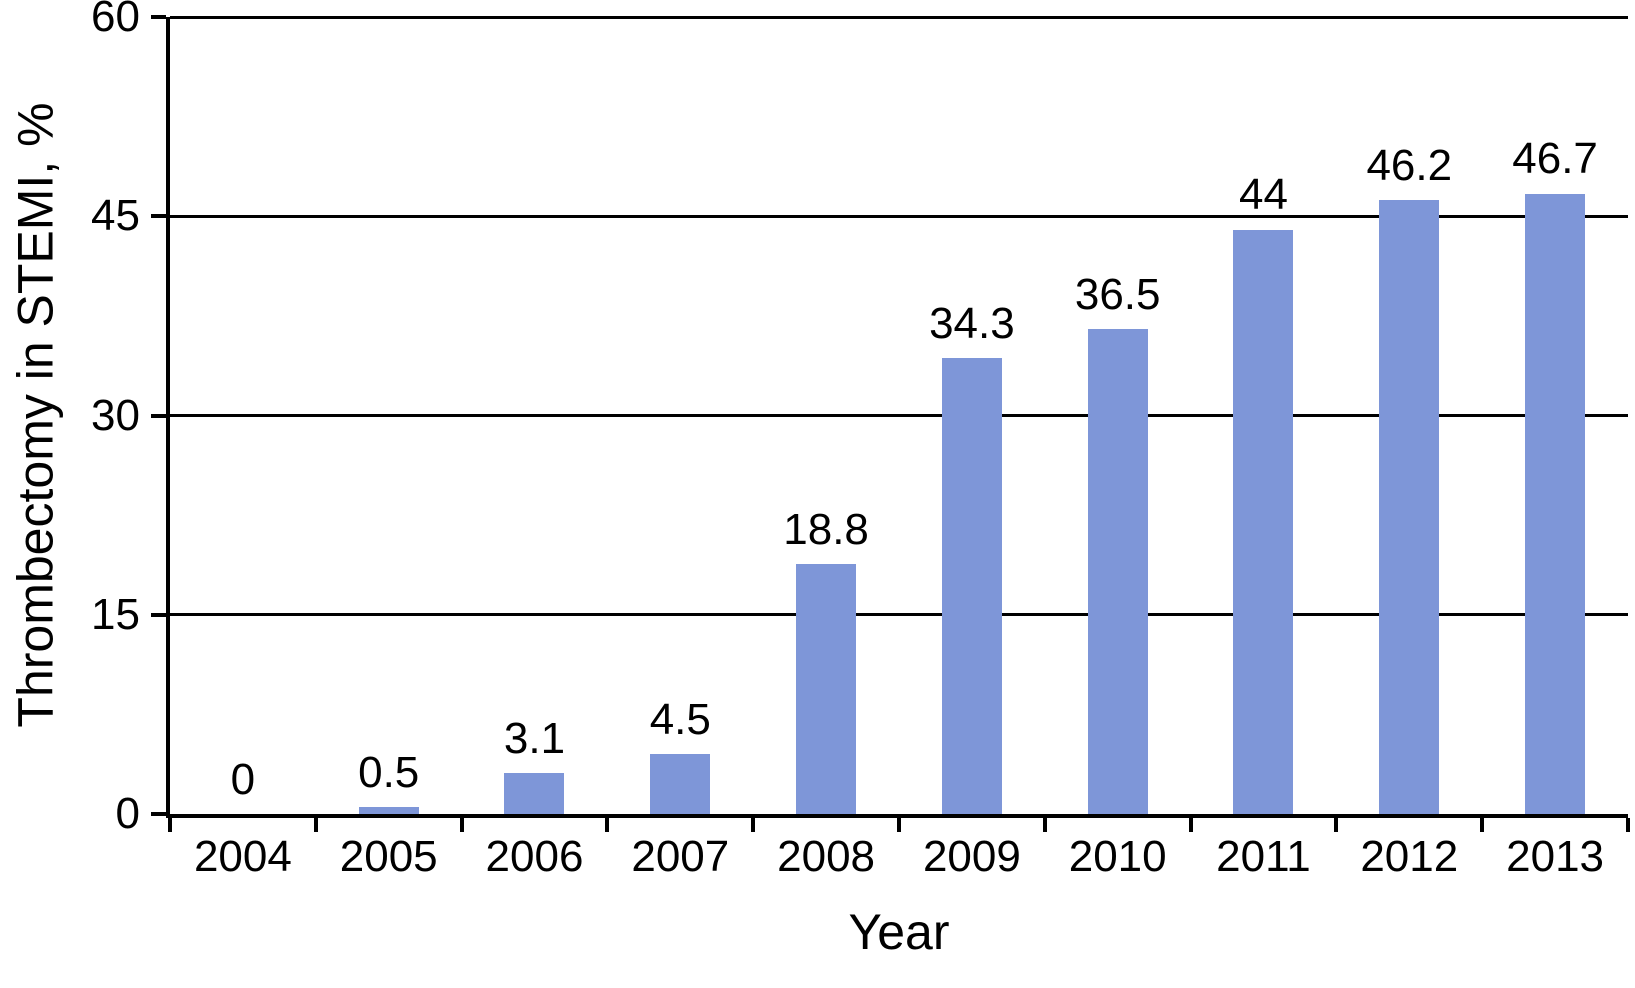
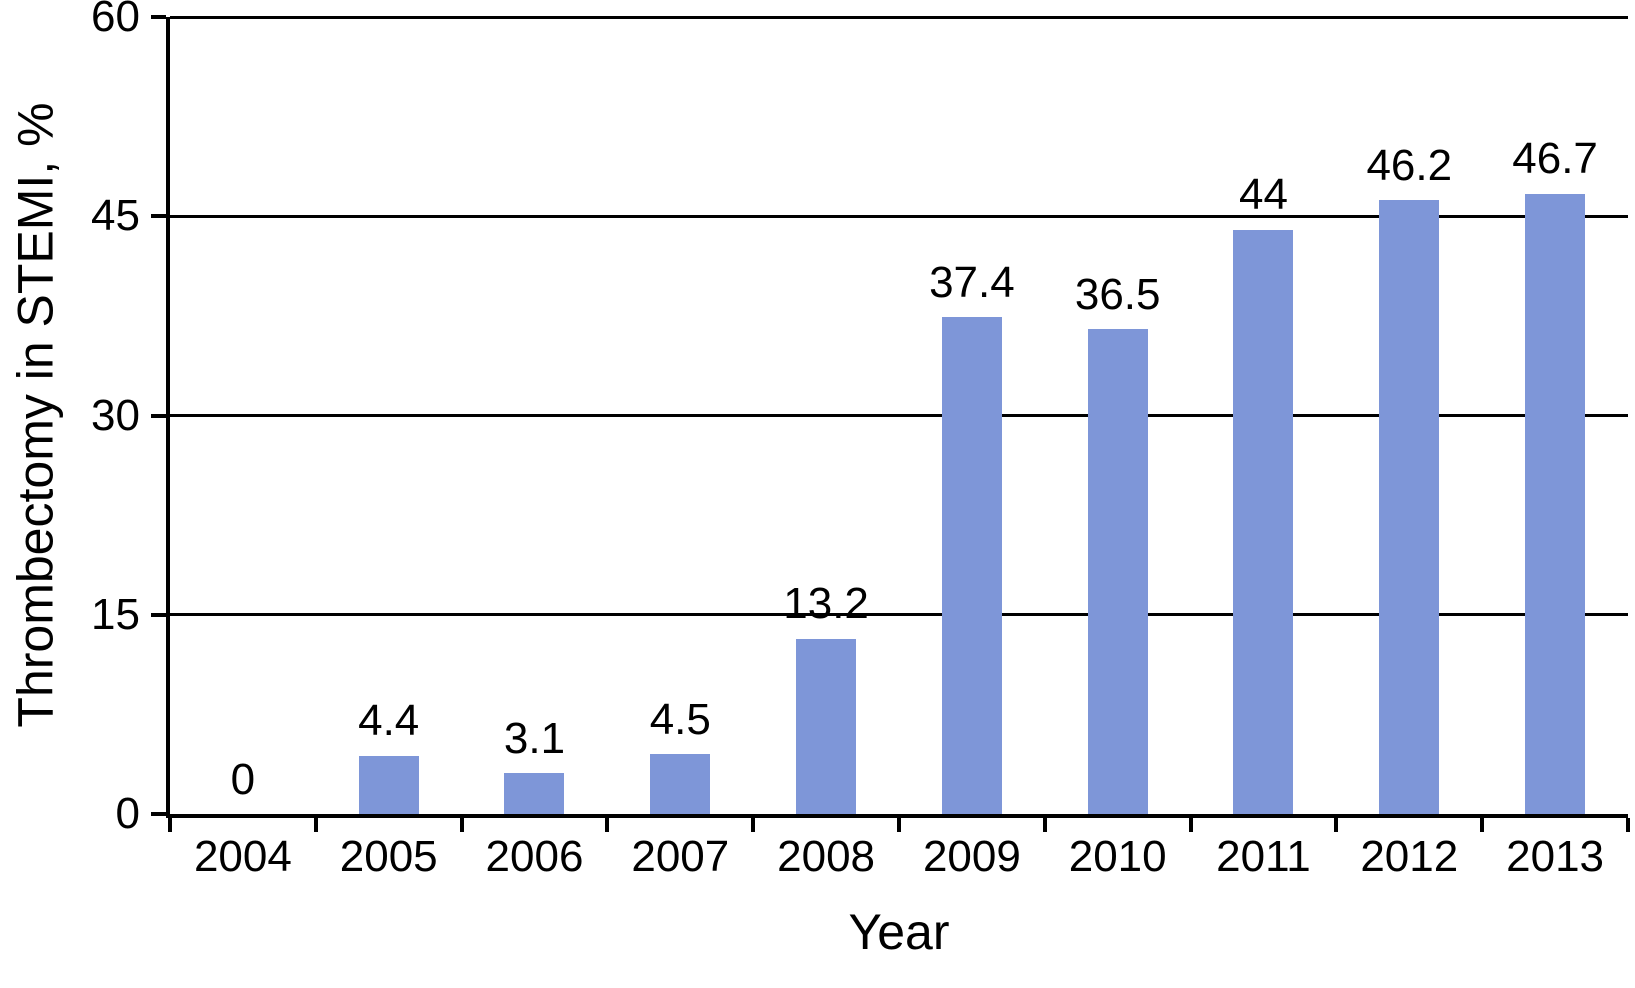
2005: 0.5 -> 4.4
2008: 18.8 -> 13.2
2009: 34.3 -> 37.4
